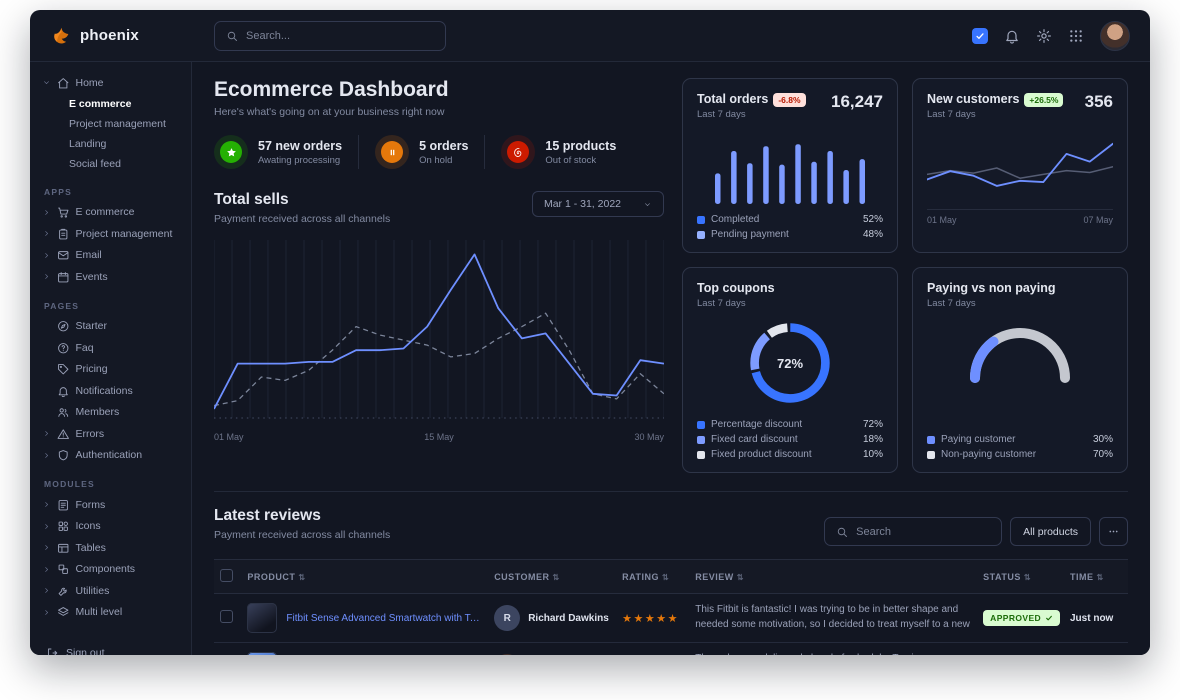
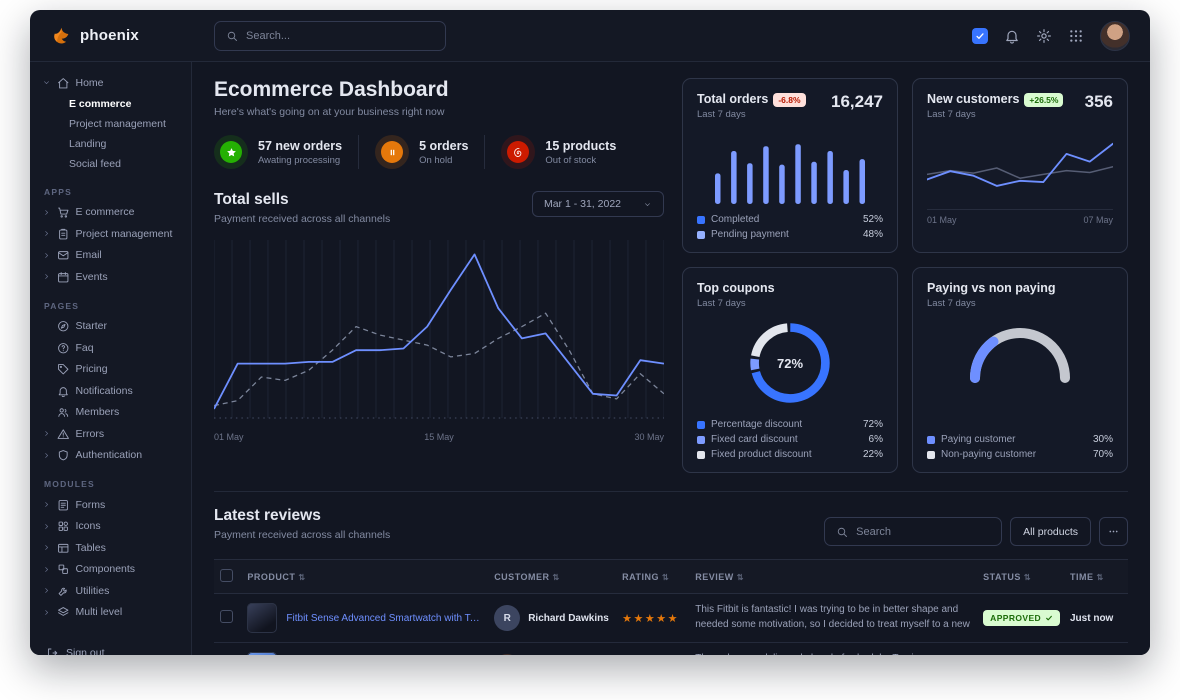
Top coupons/Fixed card discount: 18% -> 6%
Top coupons/Fixed product discount: 10% -> 22%
